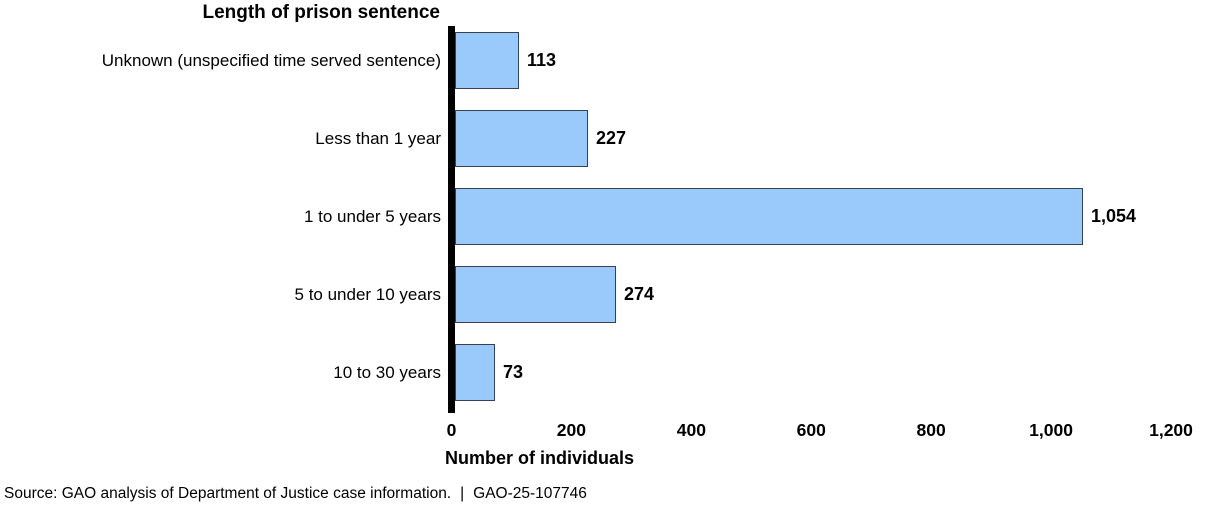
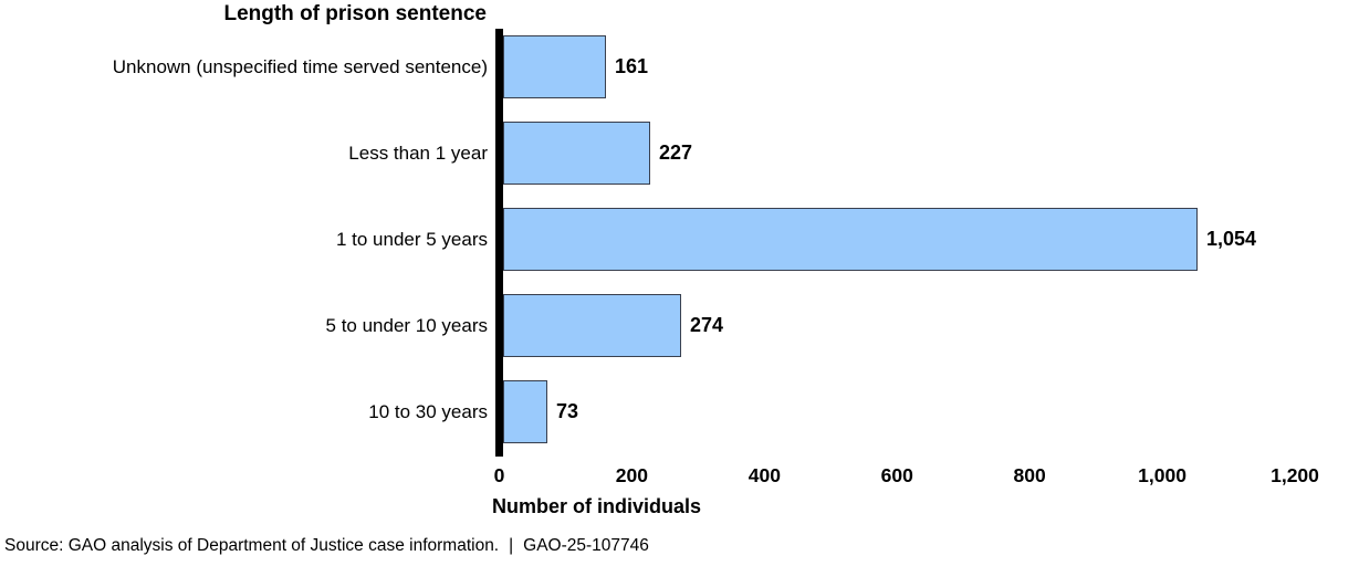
Unknown (unspecified time served sentence): 113 -> 161
